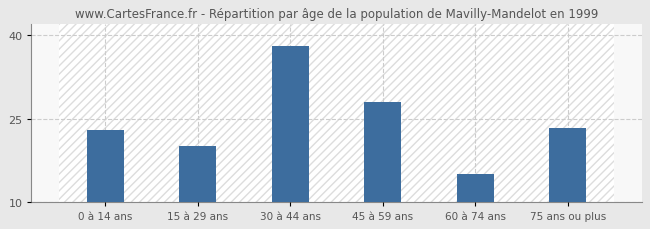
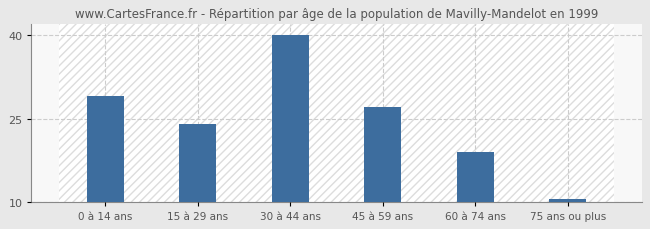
0 à 14 ans: 23.0 -> 29.0
15 à 29 ans: 20.0 -> 24.0
30 à 44 ans: 38.0 -> 40.0
45 à 59 ans: 28.0 -> 27.0
60 à 74 ans: 15.0 -> 19.0
75 ans ou plus: 23.2 -> 10.5
